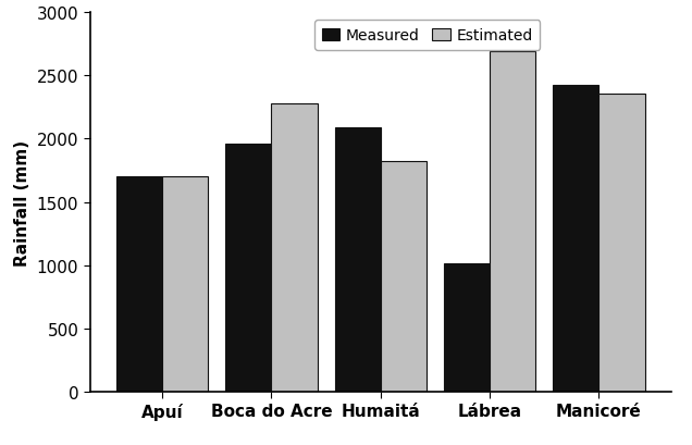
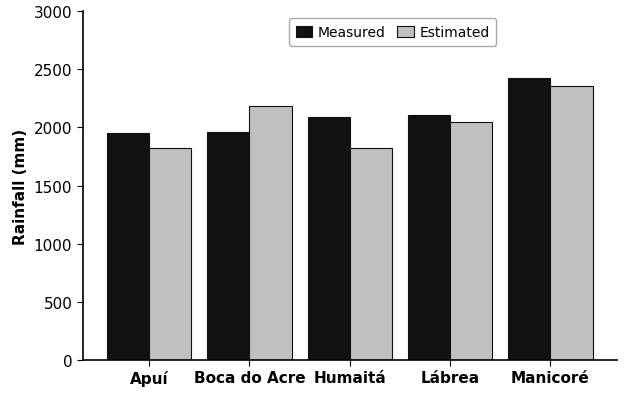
Measured/Apuí: 1700 -> 1950
Estimated/Apuí: 1700 -> 1820
Estimated/Boca do Acre: 2280 -> 2180
Measured/Lábrea: 1010 -> 2110
Estimated/Lábrea: 2690 -> 2040
